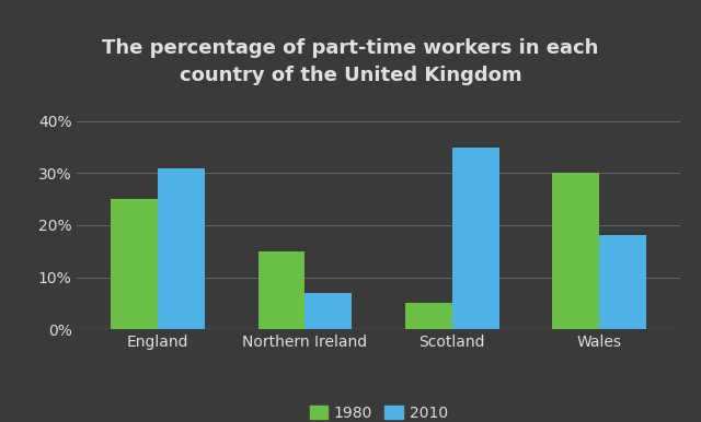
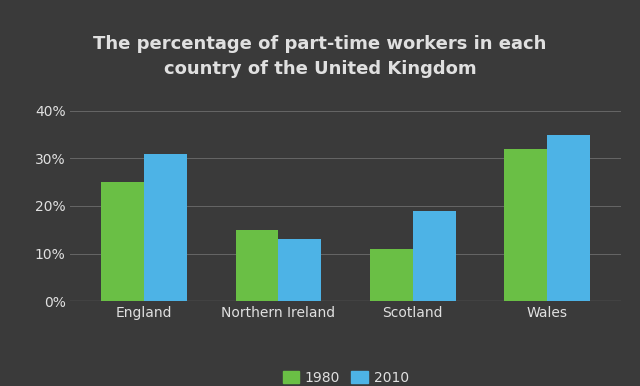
2010/Northern Ireland: 7% -> 13%
1980/Scotland: 5% -> 11%
2010/Scotland: 35% -> 19%
1980/Wales: 30% -> 32%
2010/Wales: 18% -> 35%
